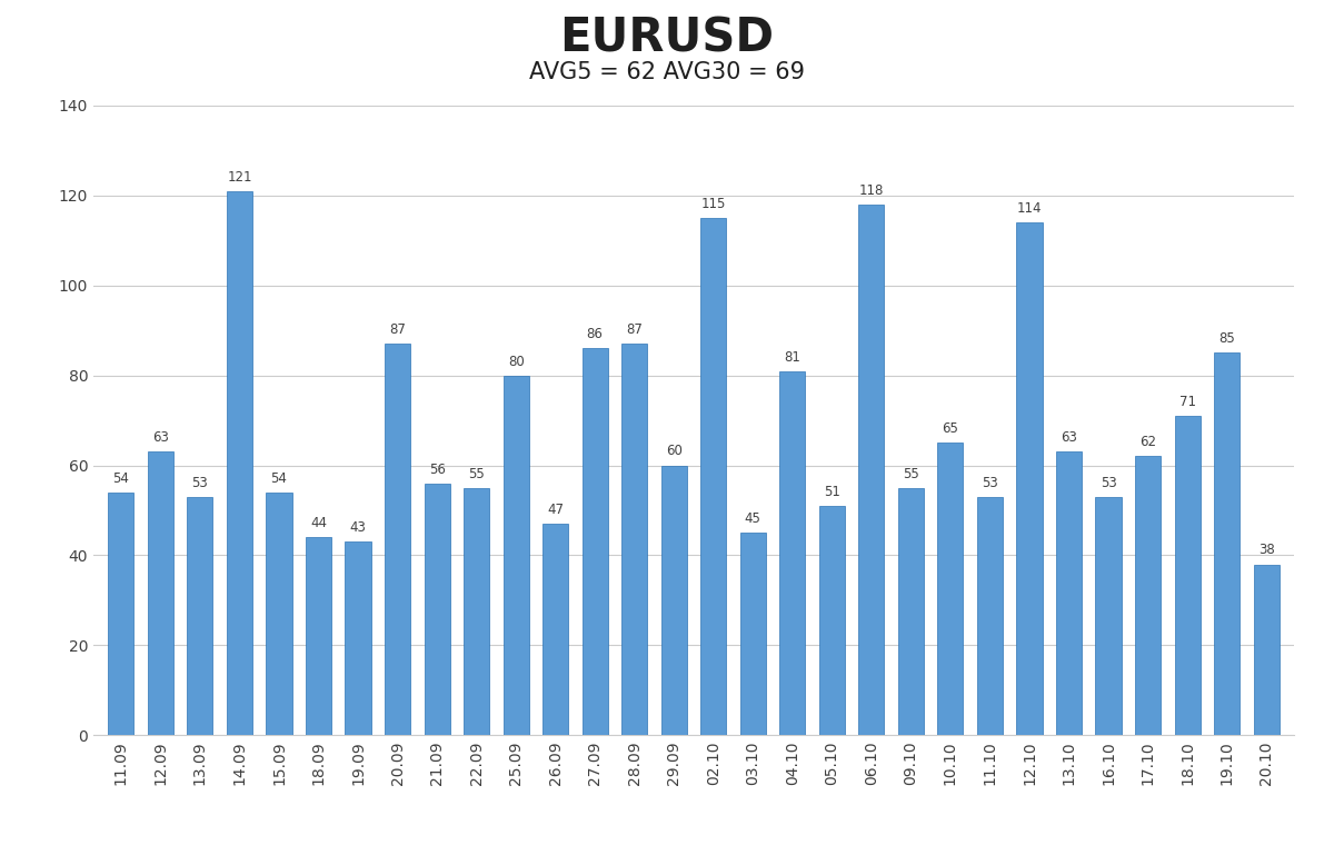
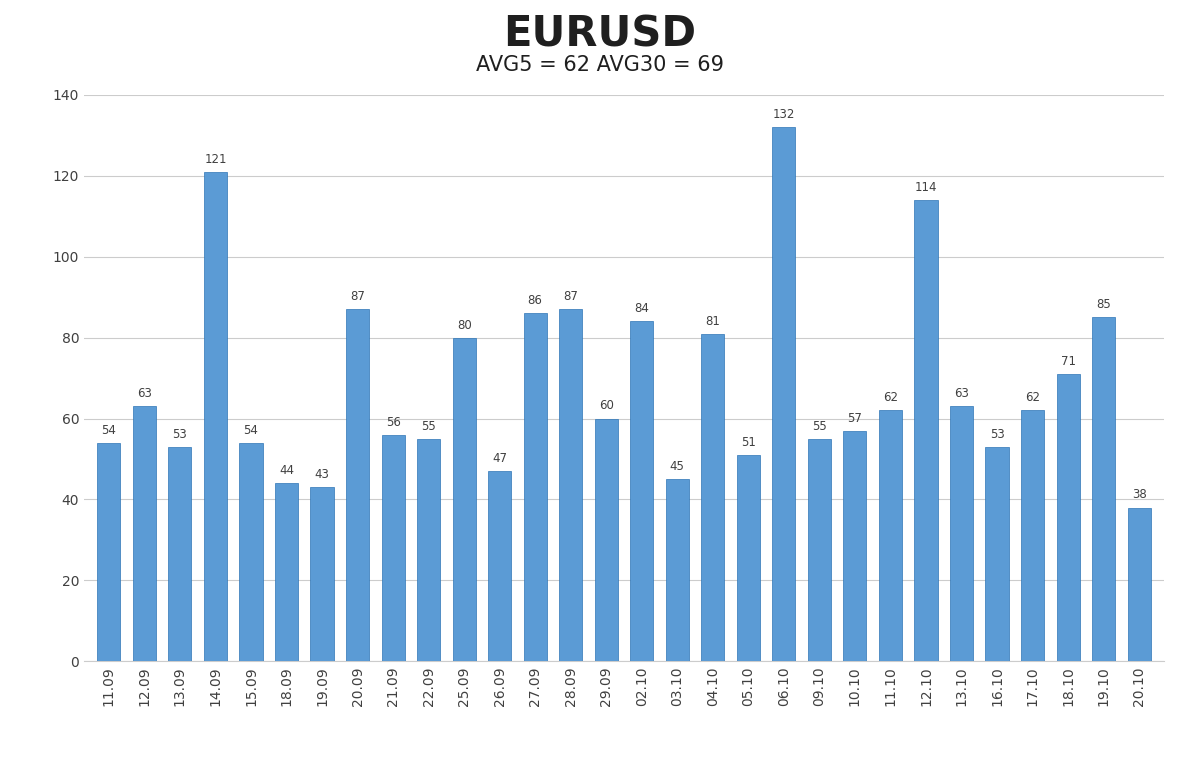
02.10: 115 -> 84
06.10: 118 -> 132
10.10: 65 -> 57
11.10: 53 -> 62
